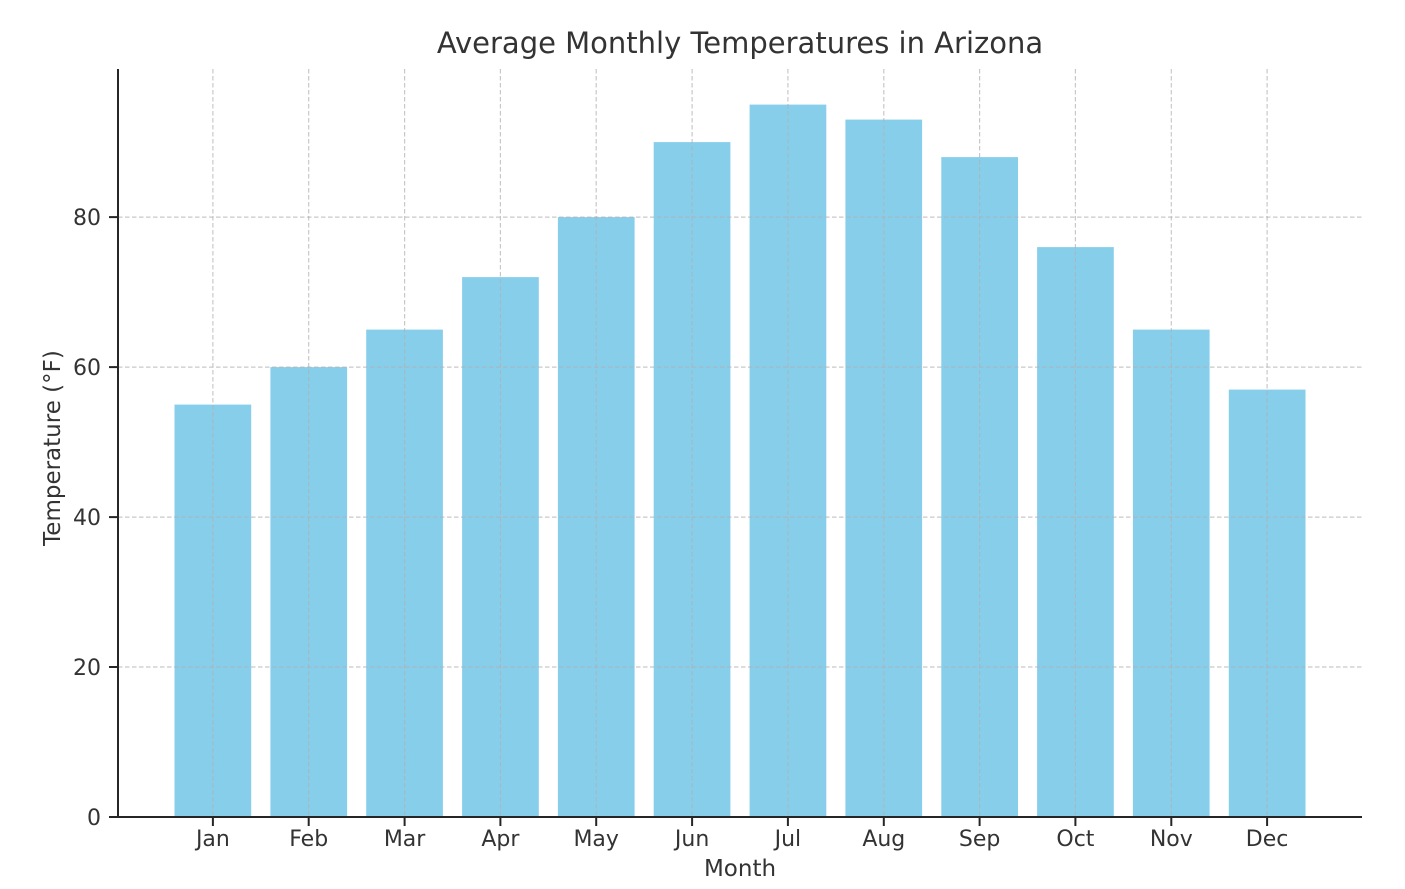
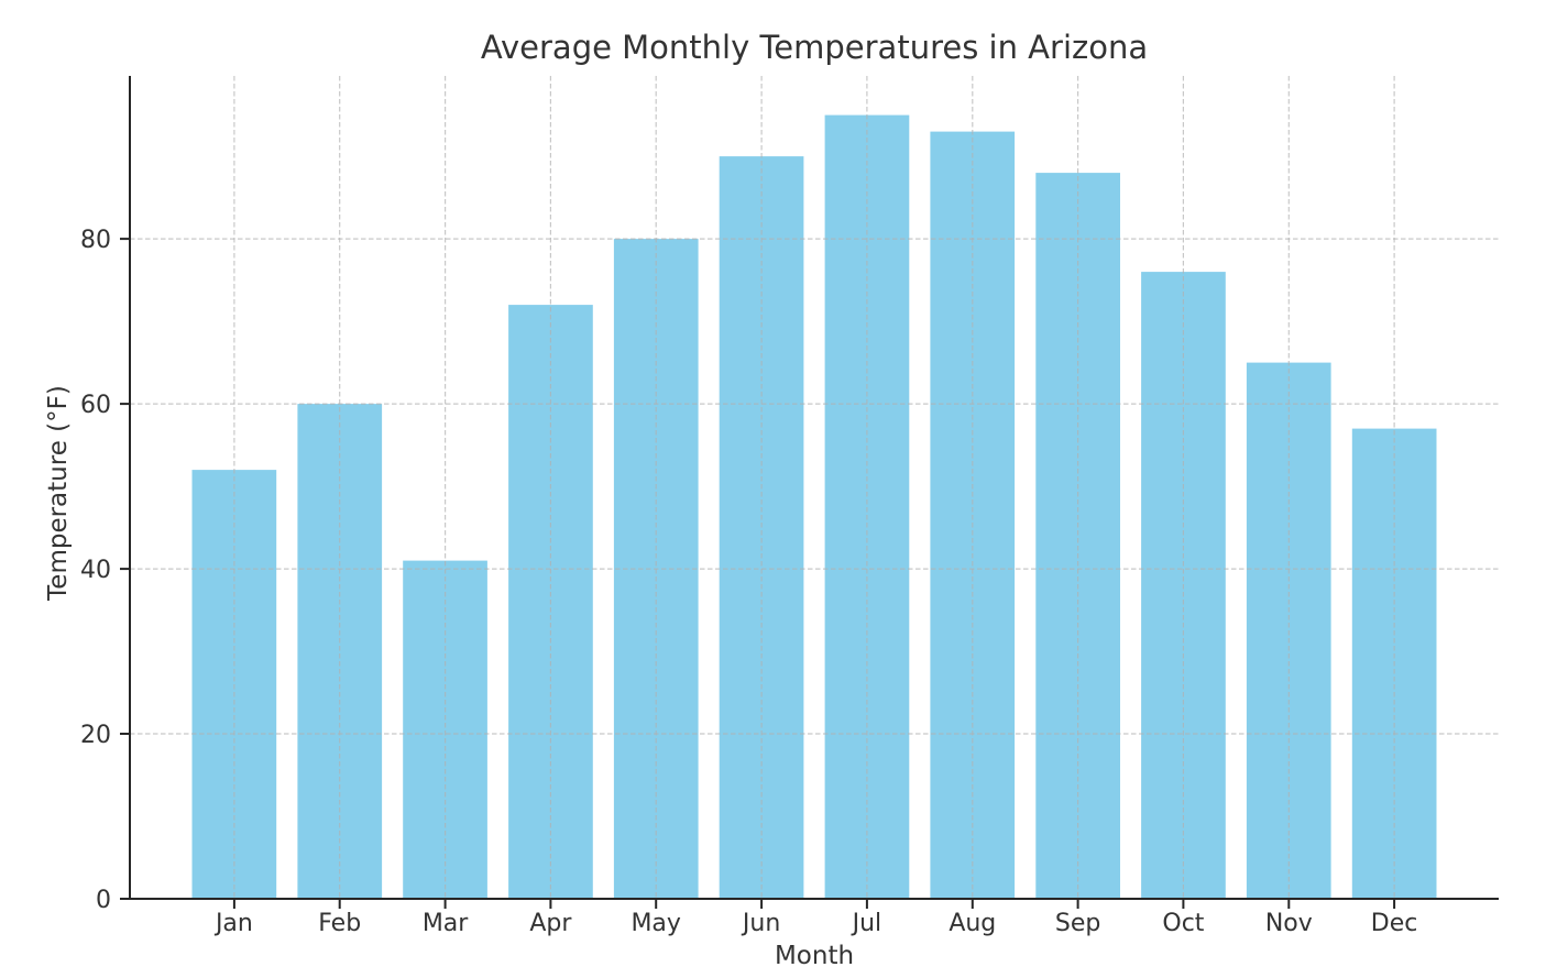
Jan: 55 -> 52
Mar: 65 -> 41
